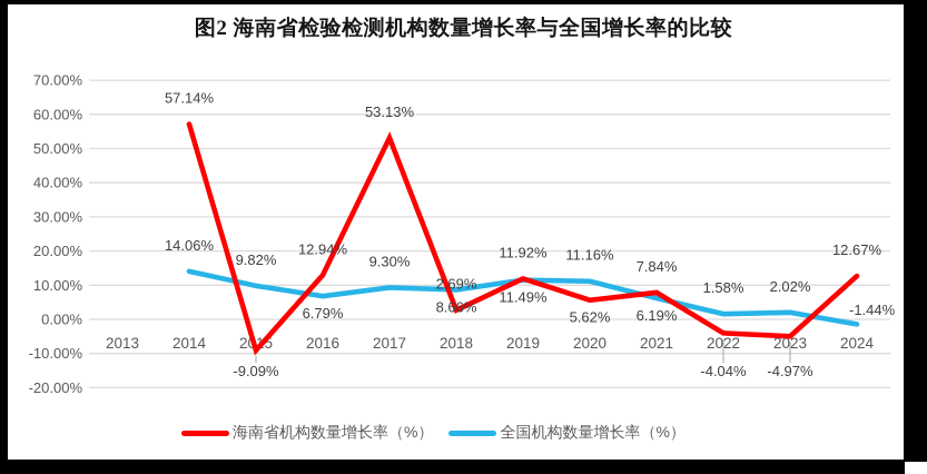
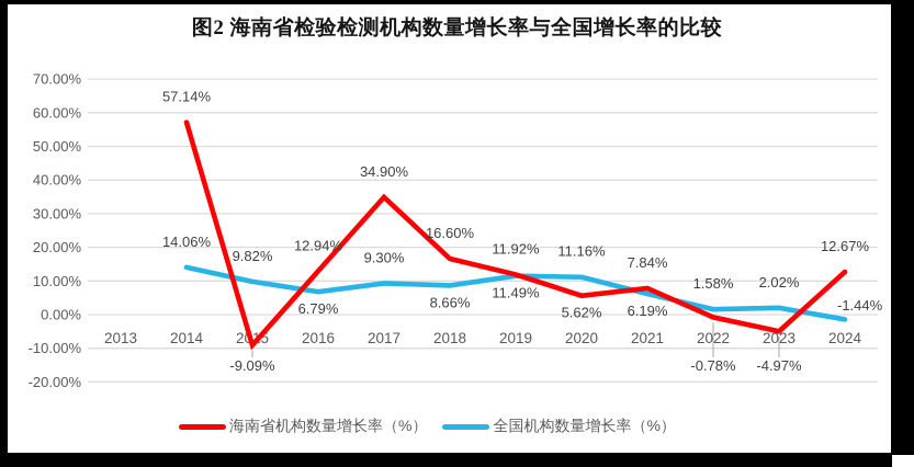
海南省机构数量增长率（%）/2017: 53.13% -> 34.90%
海南省机构数量增长率（%）/2018: 2.69% -> 16.60%
海南省机构数量增长率（%）/2022: -4.04% -> -0.78%
